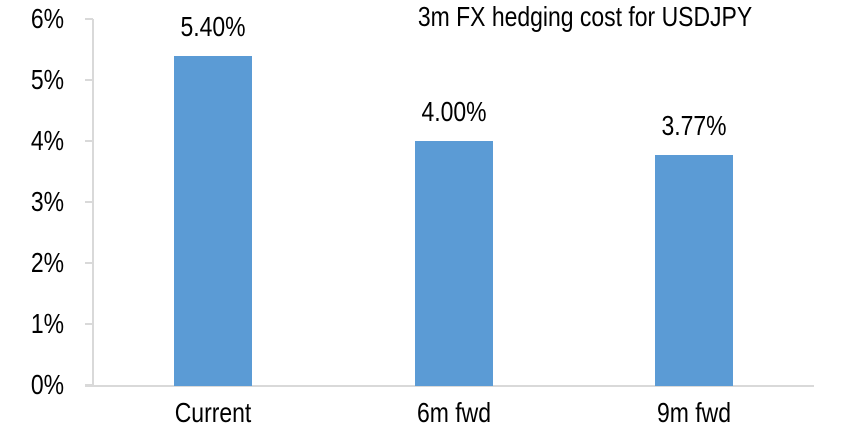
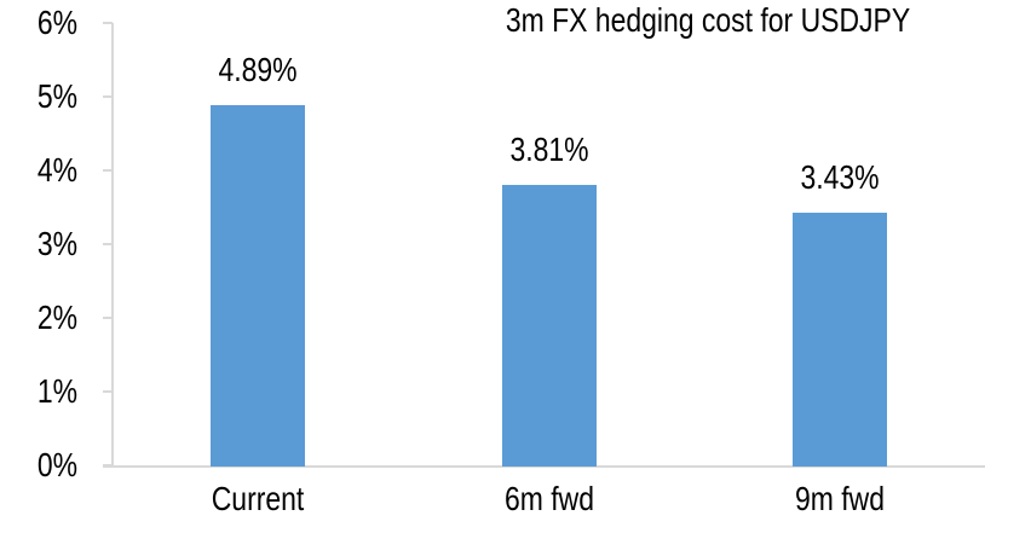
Current: 5.40% -> 4.89%
6m fwd: 4.00% -> 3.81%
9m fwd: 3.77% -> 3.43%
